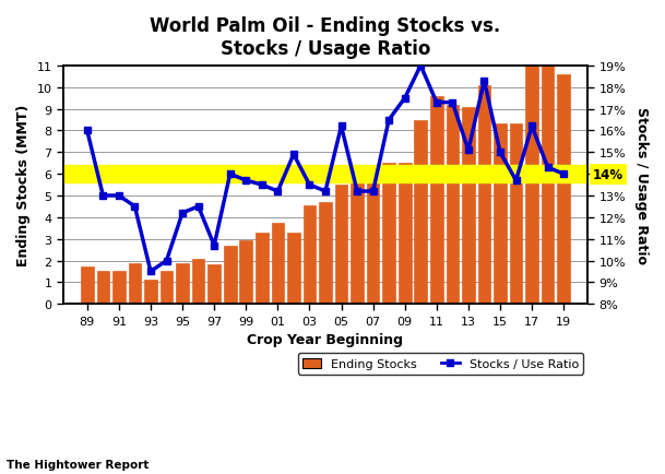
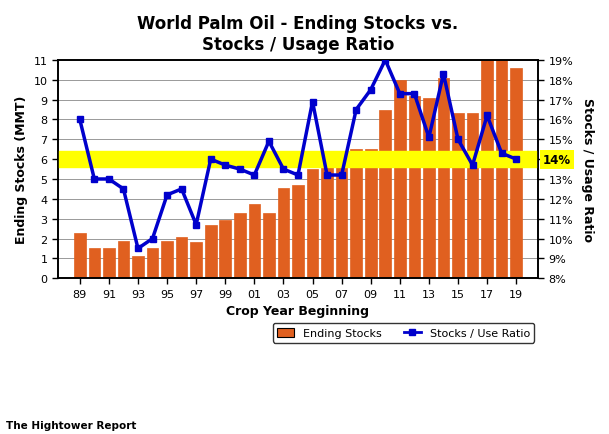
Ending Stocks/89: 1.7 -> 2.3
Stocks / Use Ratio/05: 16.2% -> 16.9%
Ending Stocks/11: 9.6 -> 10.0
